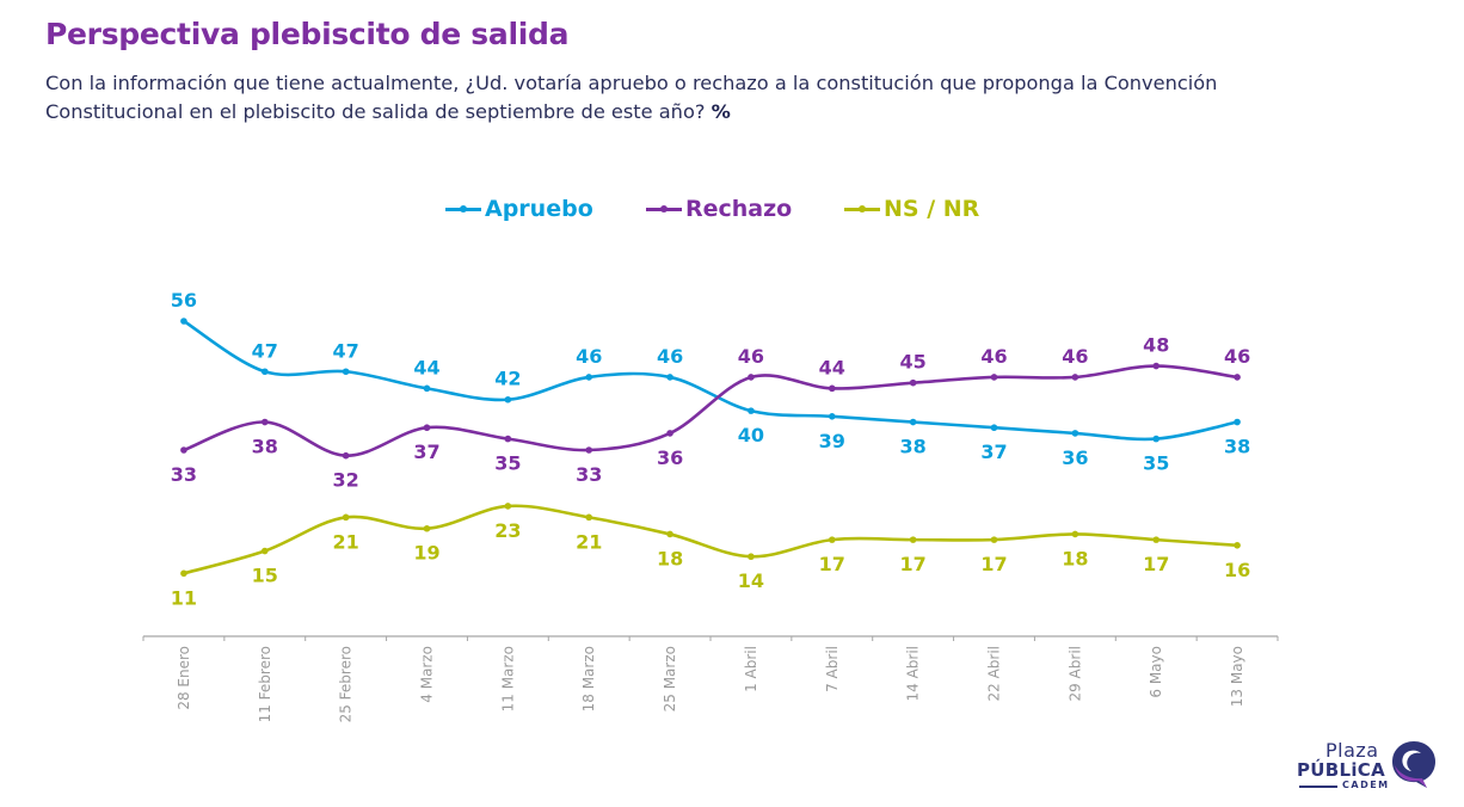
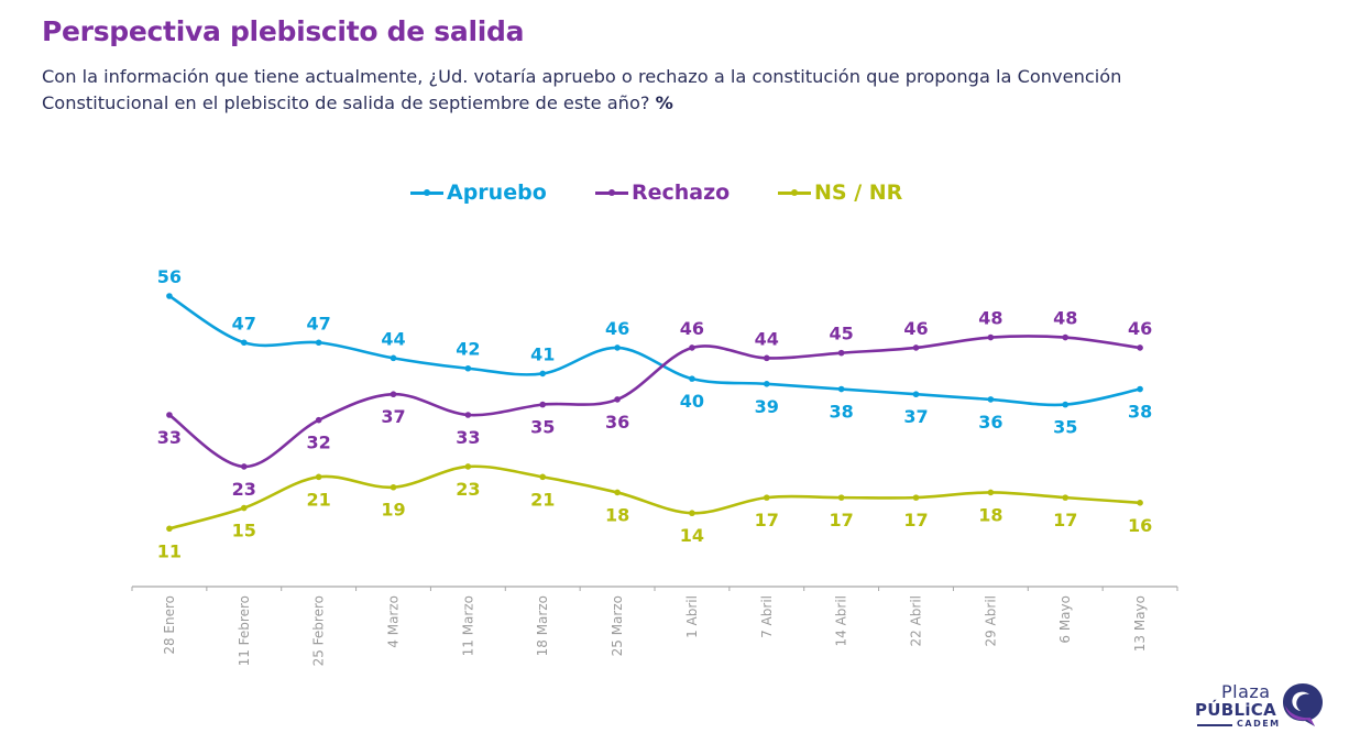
Rechazo/11 Febrero: 38 -> 23
Rechazo/11 Marzo: 35 -> 33
Apruebo/18 Marzo: 46 -> 41
Rechazo/18 Marzo: 33 -> 35
Rechazo/29 Abril: 46 -> 48
